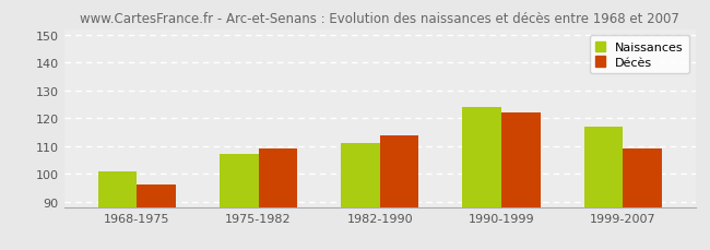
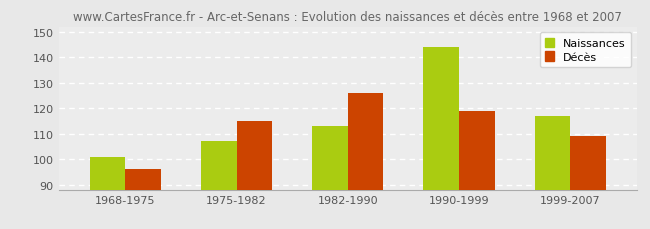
Décès/1975-1982: 109 -> 115
Naissances/1982-1990: 111 -> 113
Décès/1982-1990: 114 -> 126
Naissances/1990-1999: 124 -> 144
Décès/1990-1999: 122 -> 119
